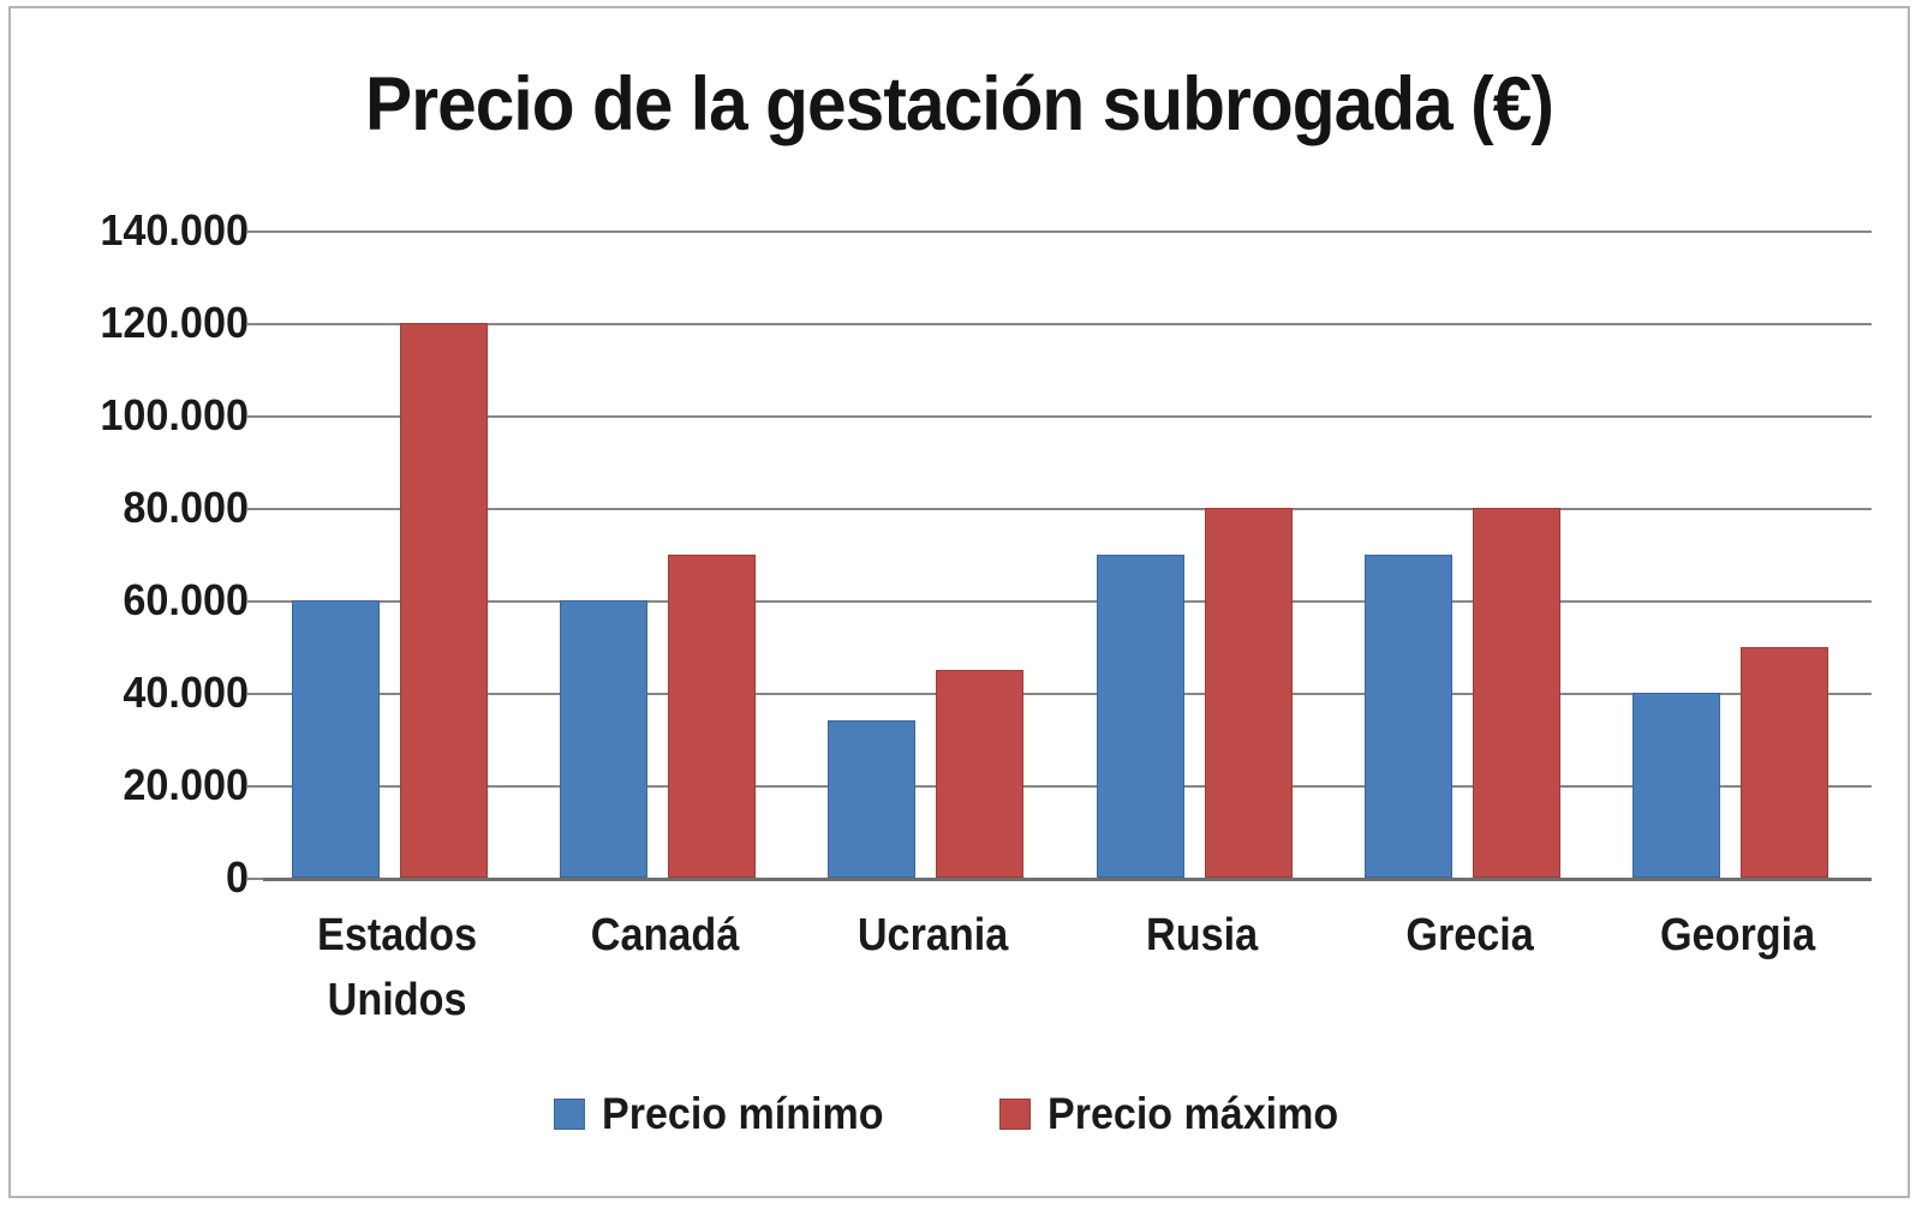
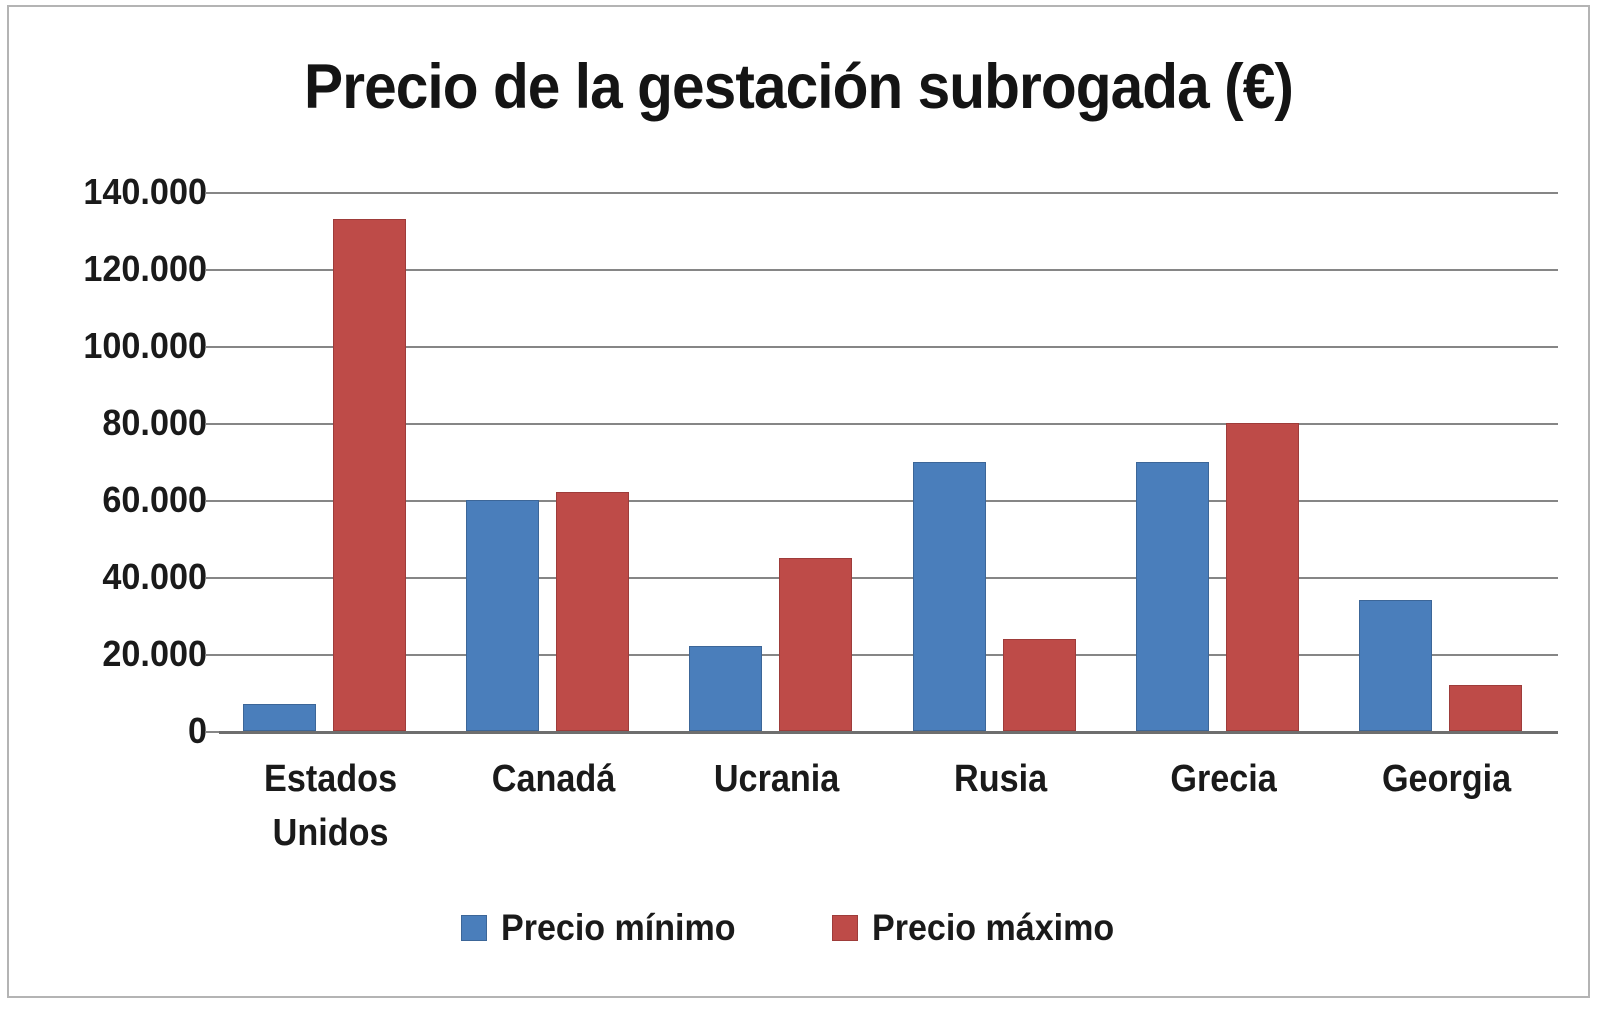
Precio mínimo/Estados Unidos: 60000 -> 7000
Precio máximo/Estados Unidos: 120000 -> 133000
Precio máximo/Canadá: 70000 -> 62000
Precio mínimo/Ucrania: 34000 -> 22000
Precio máximo/Rusia: 80000 -> 24000
Precio mínimo/Georgia: 40000 -> 34000
Precio máximo/Georgia: 50000 -> 12000
